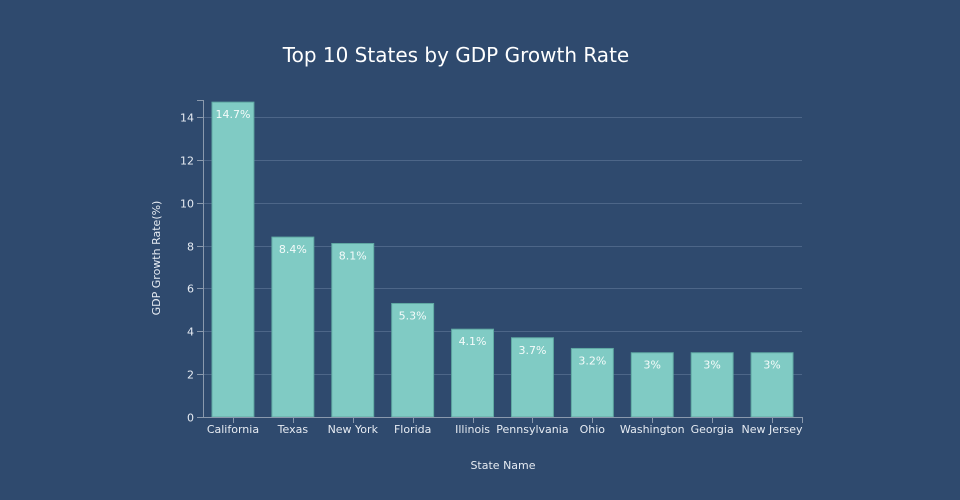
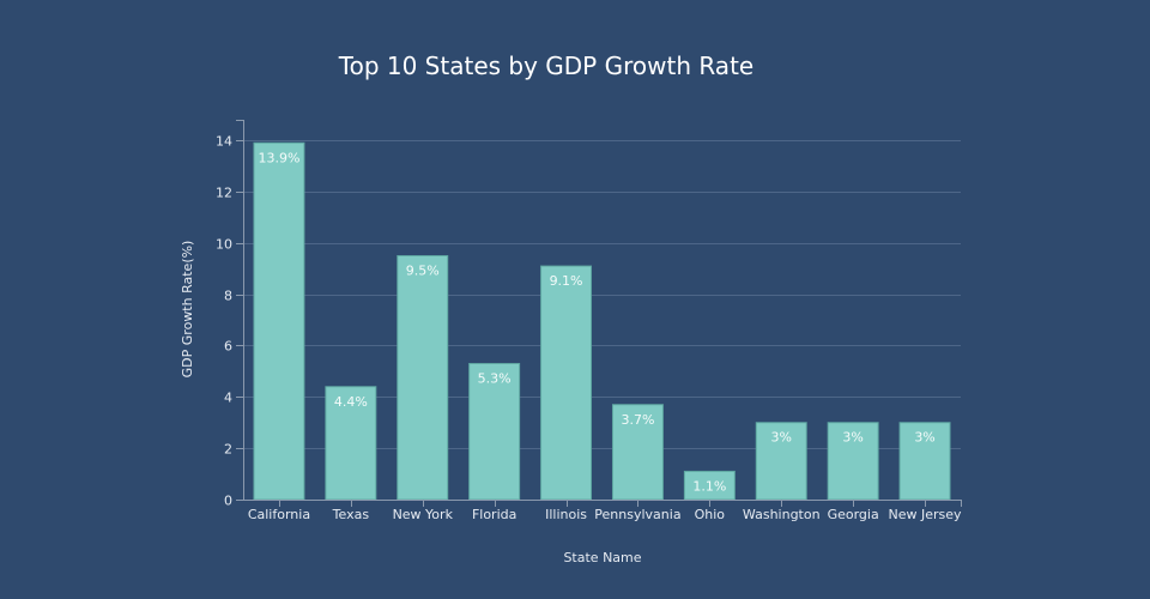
California: 14.7% -> 13.9%
Texas: 8.4% -> 4.4%
New York: 8.1% -> 9.5%
Illinois: 4.1% -> 9.1%
Ohio: 3.2% -> 1.1%
